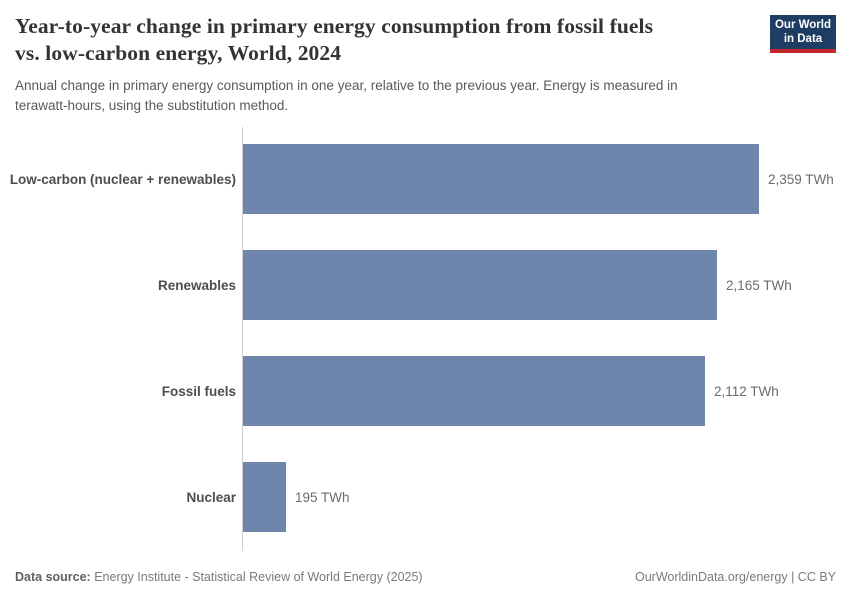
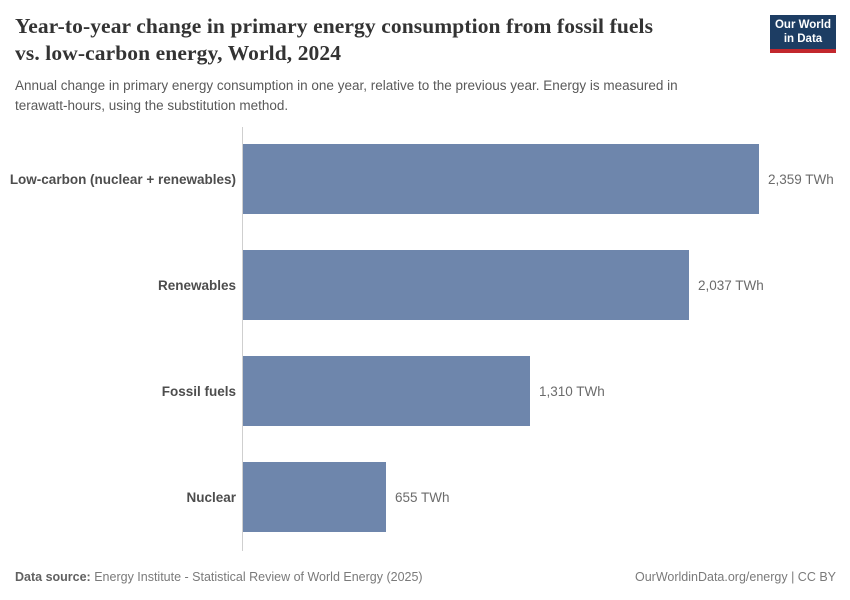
Renewables: 2,165 -> 2,037
Fossil fuels: 2,112 -> 1,310
Nuclear: 195 -> 655
